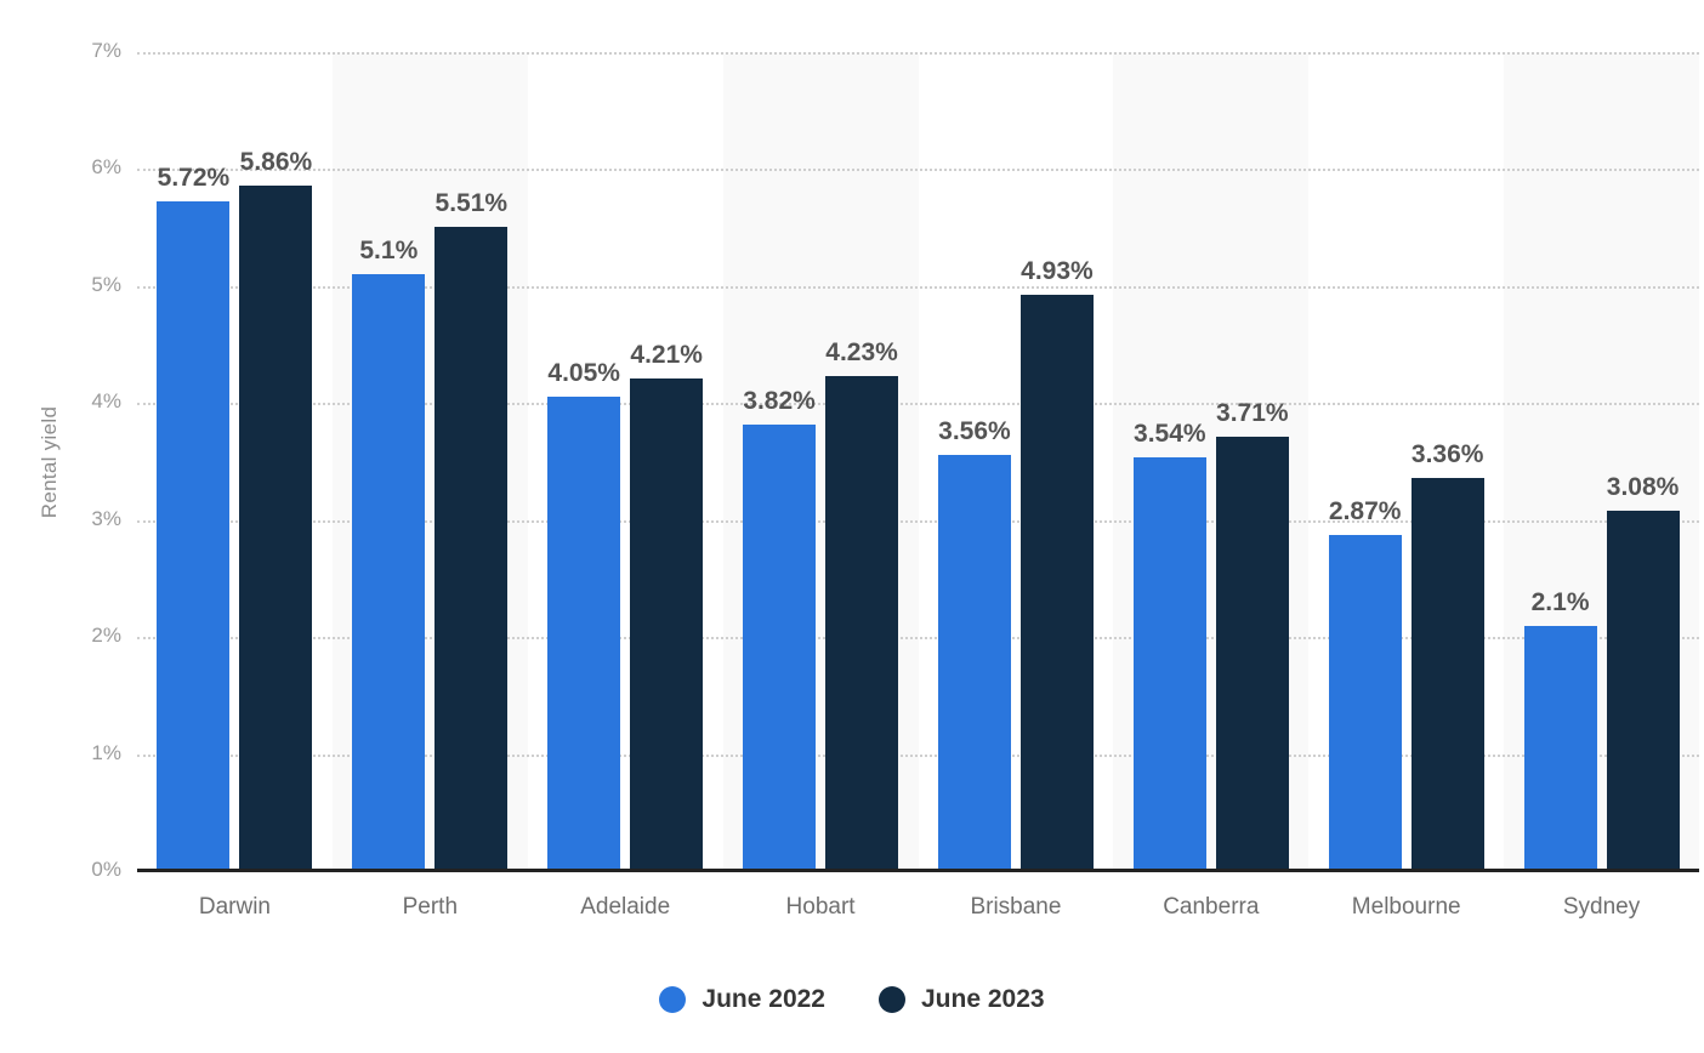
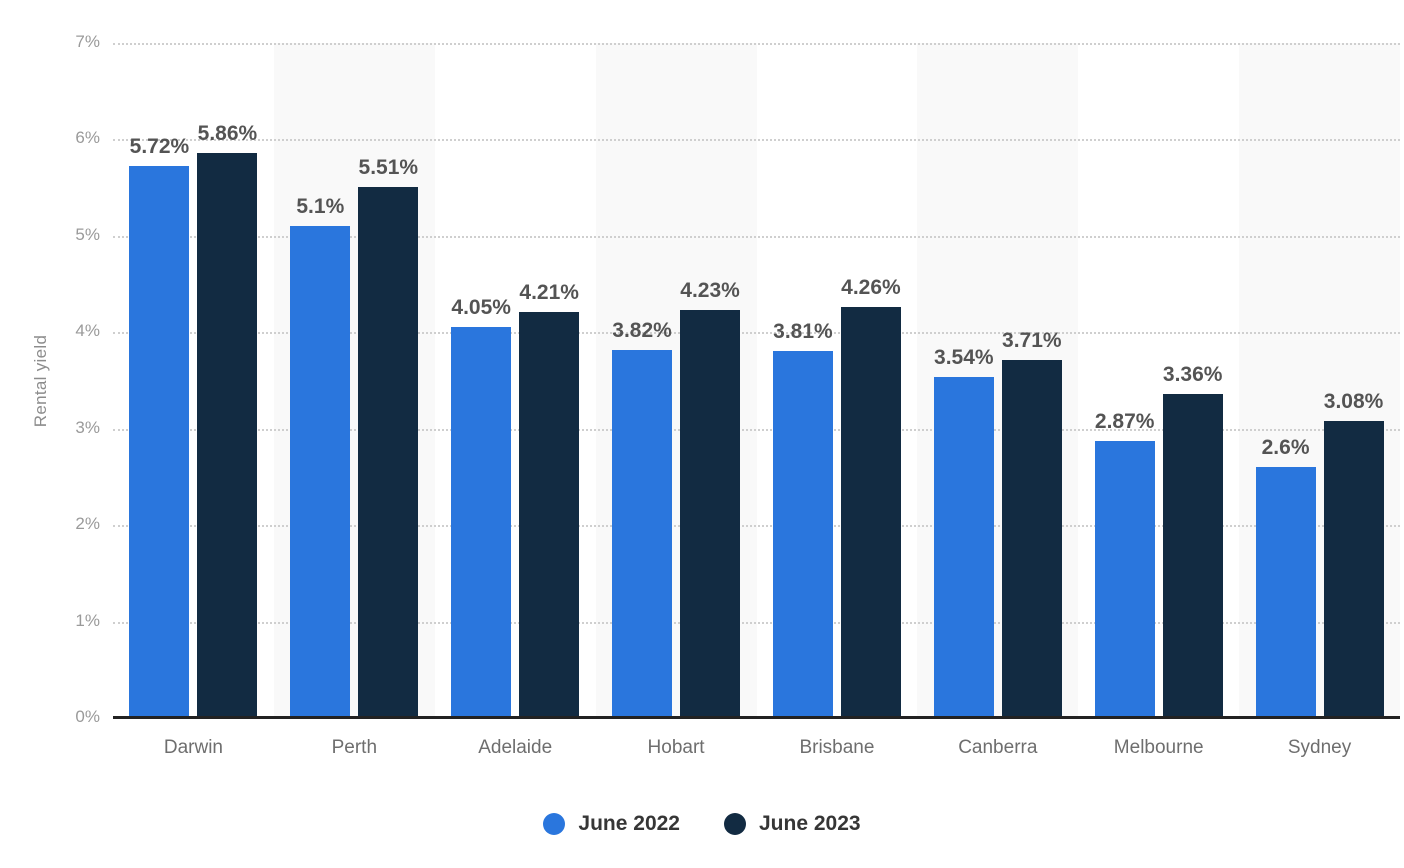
June 2022/Brisbane: 3.56% -> 3.81%
June 2023/Brisbane: 4.93% -> 4.26%
June 2022/Sydney: 2.1% -> 2.6%
